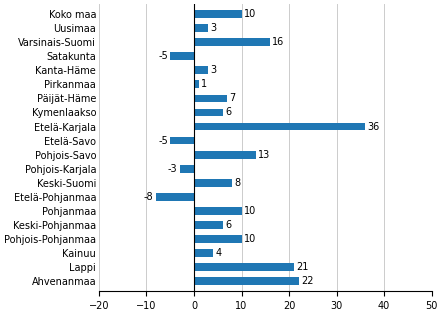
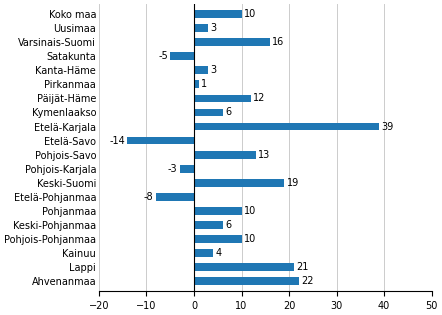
Päijät-Häme: 7 -> 12
Etelä-Karjala: 36 -> 39
Etelä-Savo: -5 -> -14
Keski-Suomi: 8 -> 19
